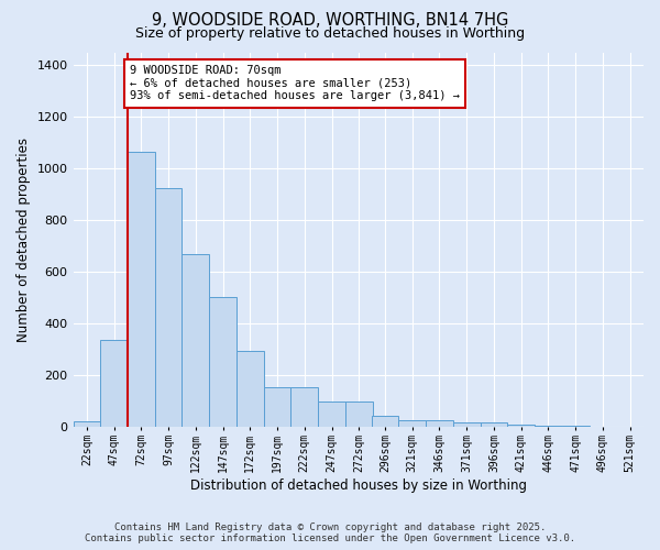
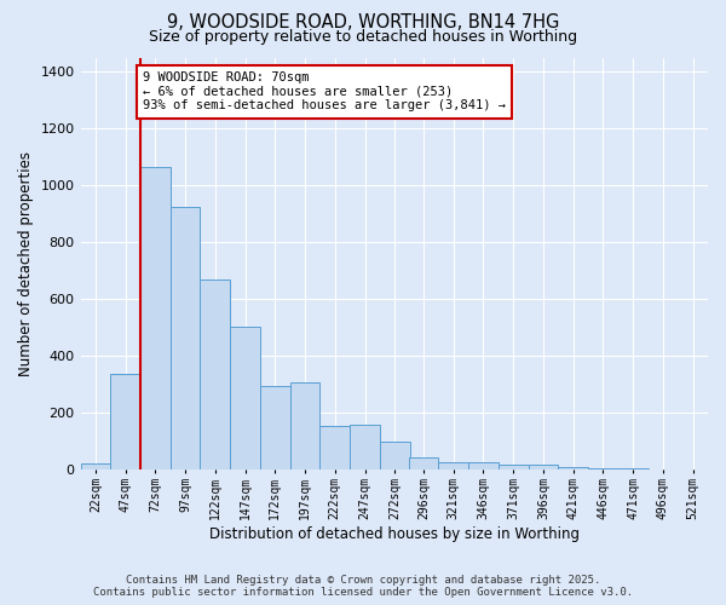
197sqm: 155 -> 305
247sqm: 100 -> 160
